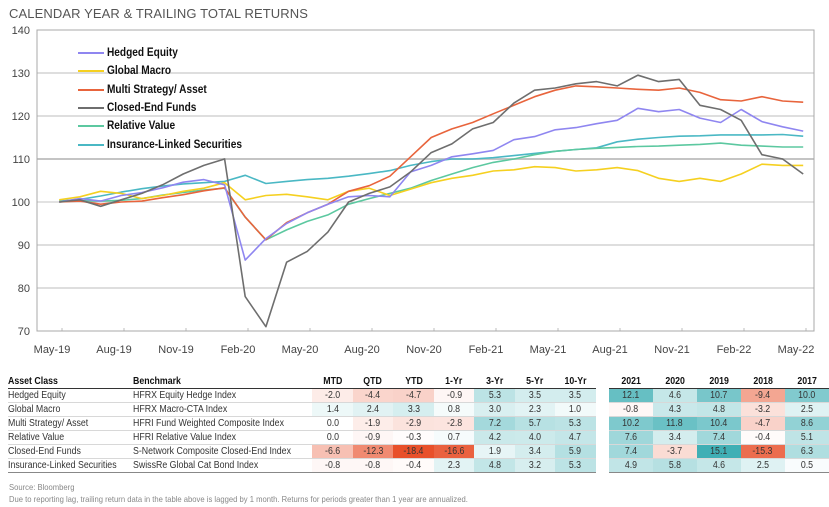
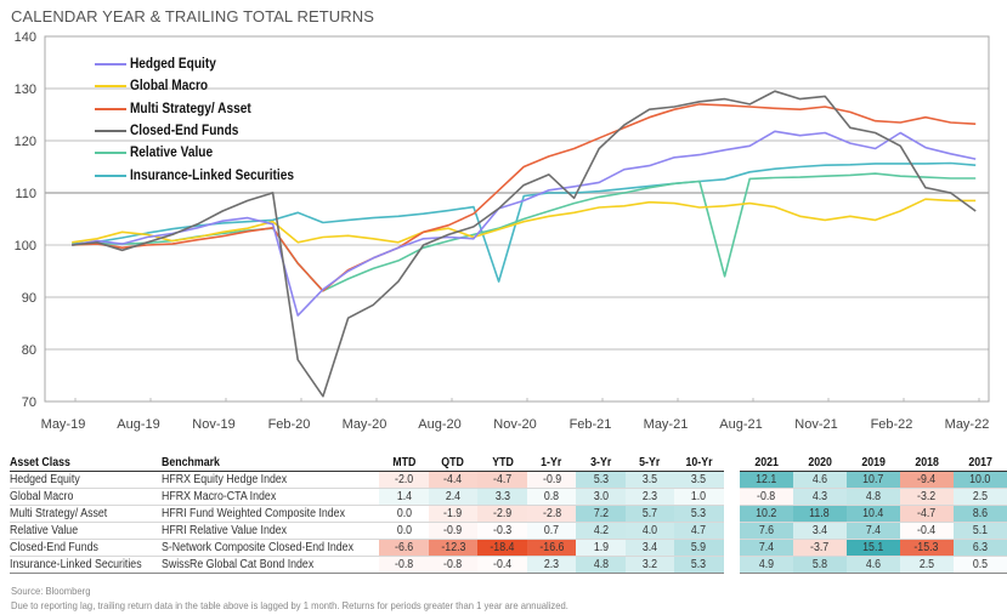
Insurance-Linked Securities/Nov-20: 108 -> 93
Closed-End Funds/Feb-21: 117 -> 109
Relative Value/Aug-21: 112 -> 94
